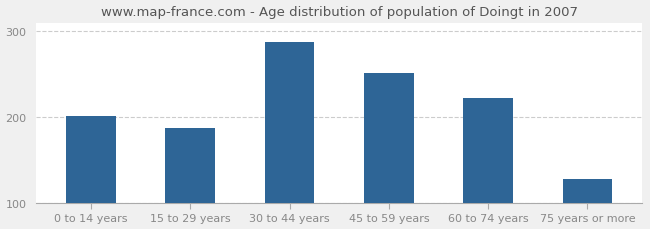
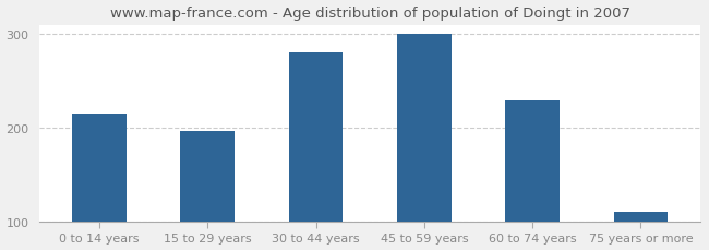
0 to 14 years: 202 -> 215
15 to 29 years: 188 -> 197
30 to 44 years: 288 -> 281
45 to 59 years: 252 -> 301
60 to 74 years: 222 -> 229
75 years or more: 128 -> 111
